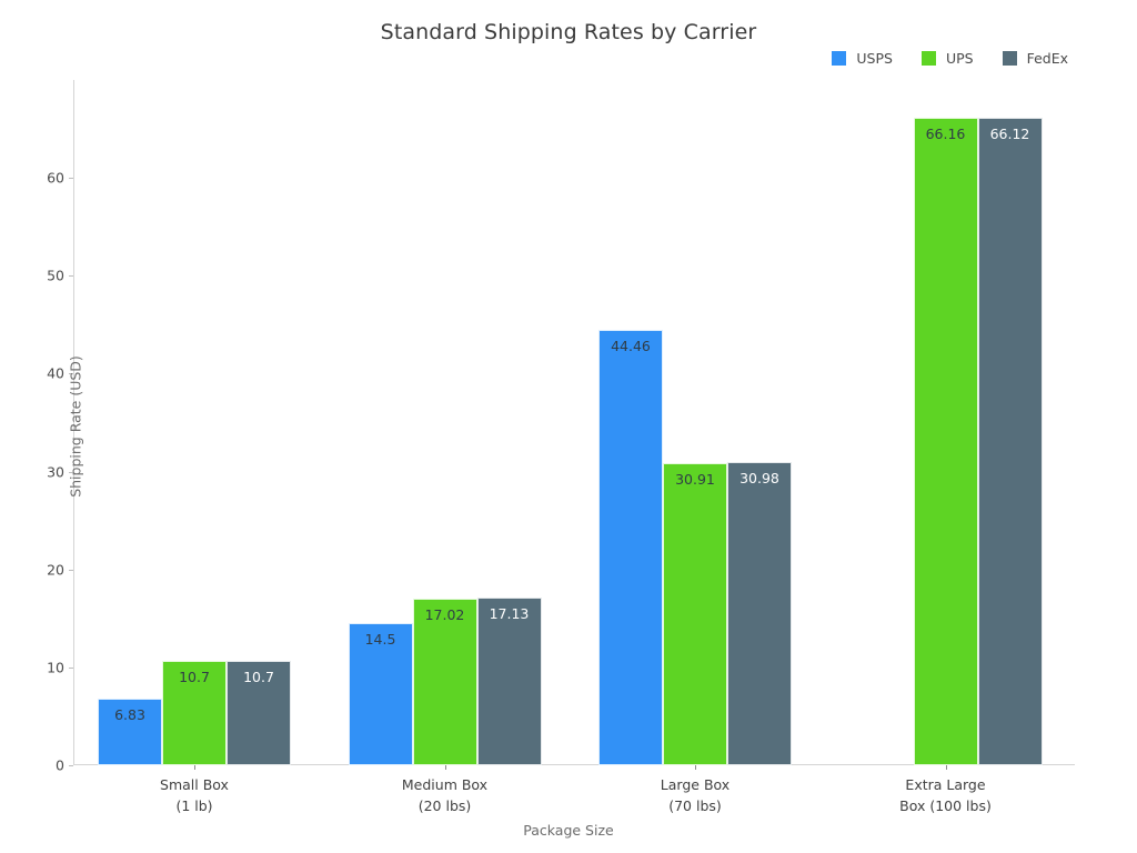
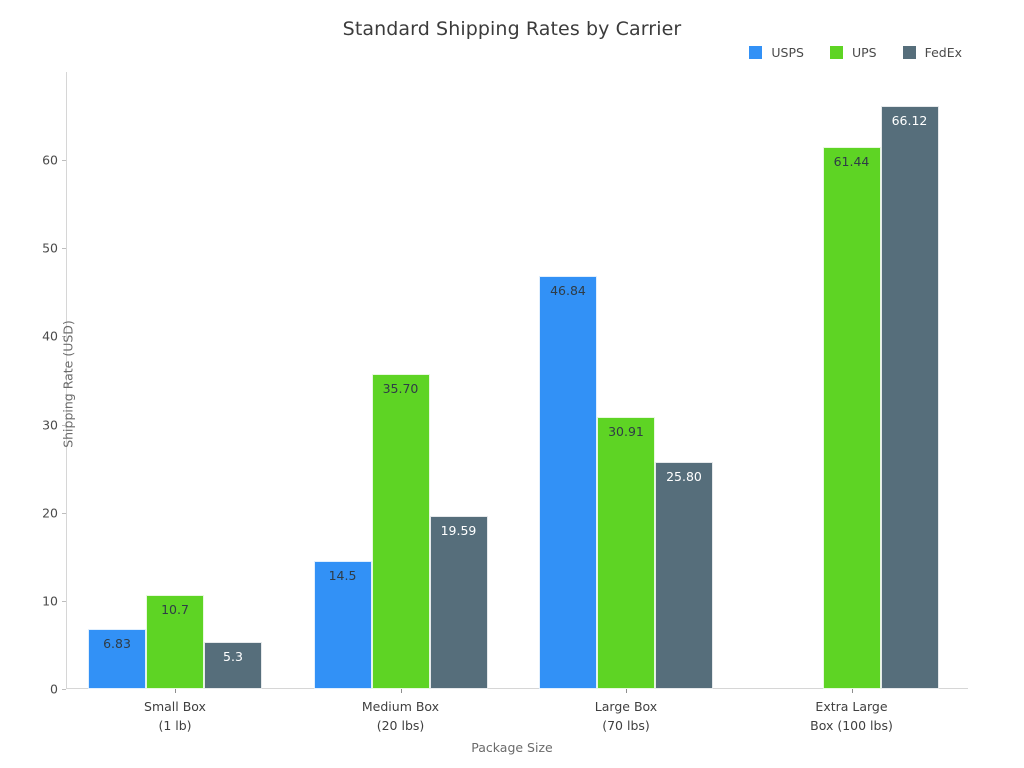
FedEx/Small Box (1 lb): 10.7 -> 5.3
UPS/Medium Box (20 lbs): 17.02 -> 35.70
FedEx/Medium Box (20 lbs): 17.13 -> 19.59
USPS/Large Box (70 lbs): 44.46 -> 46.84
FedEx/Large Box (70 lbs): 30.98 -> 25.80
UPS/Extra Large Box (100 lbs): 66.16 -> 61.44
